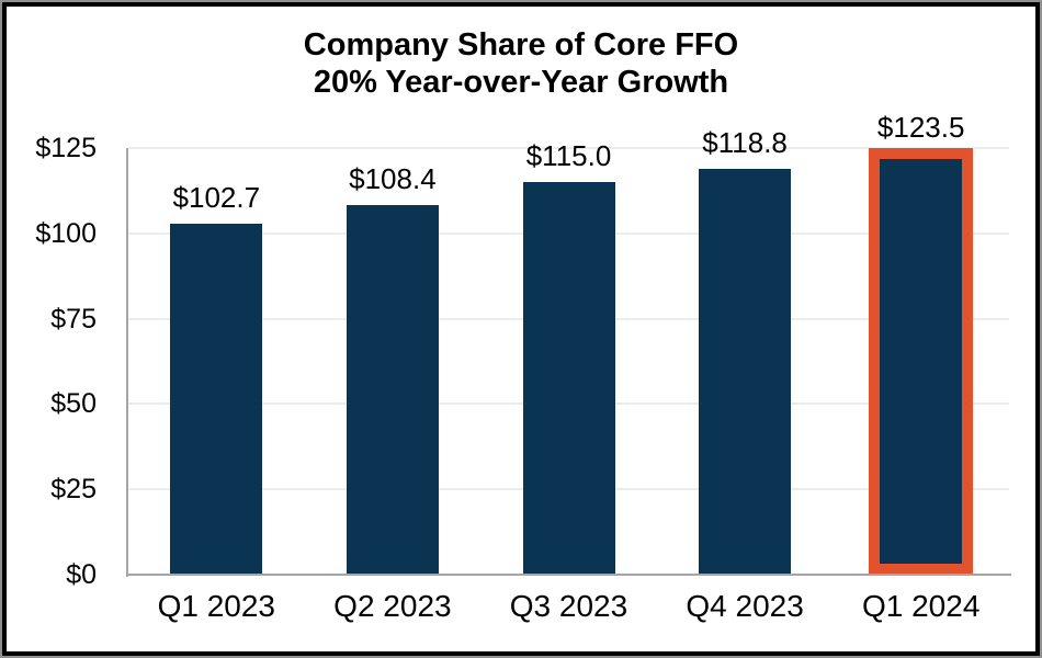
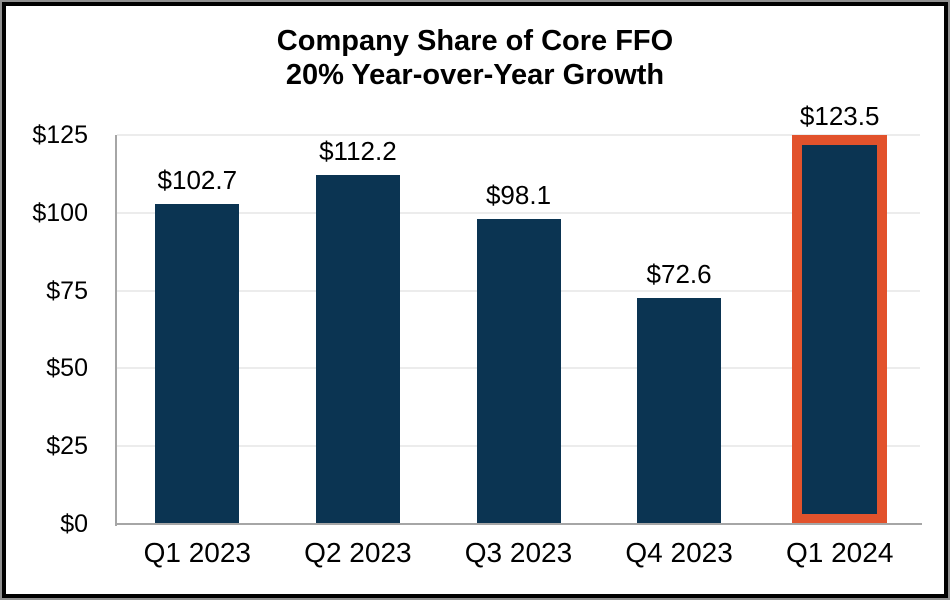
Q2 2023: $108.4 -> $112.2
Q3 2023: $115.0 -> $98.1
Q4 2023: $118.8 -> $72.6
